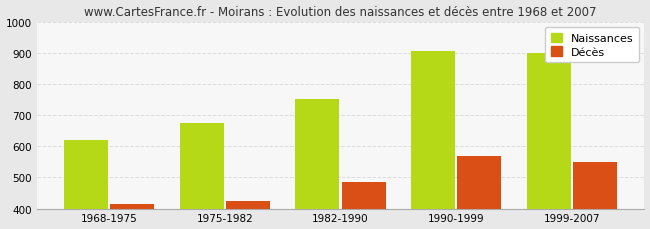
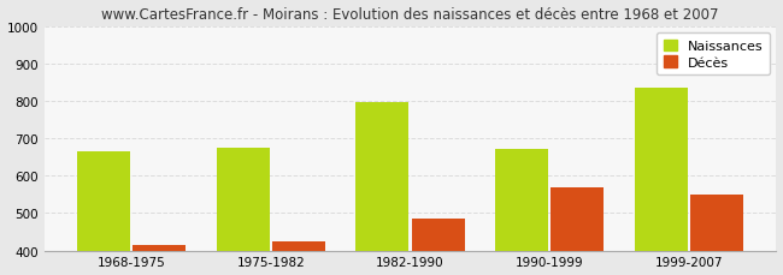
Naissances/1968-1975: 620 -> 665
Naissances/1982-1990: 750 -> 795
Naissances/1990-1999: 905 -> 670
Naissances/1999-2007: 900 -> 835
